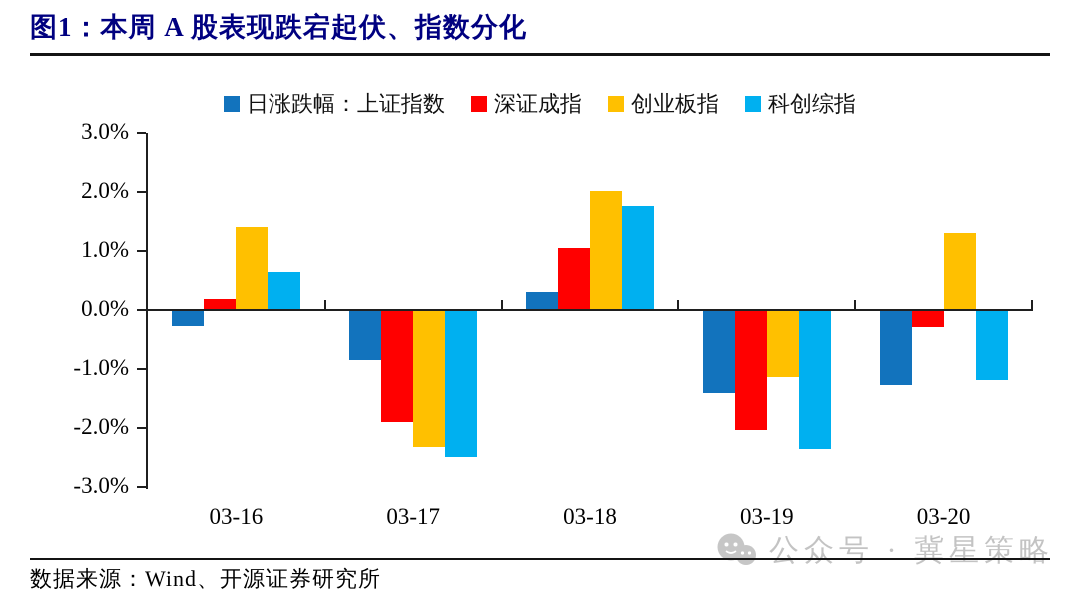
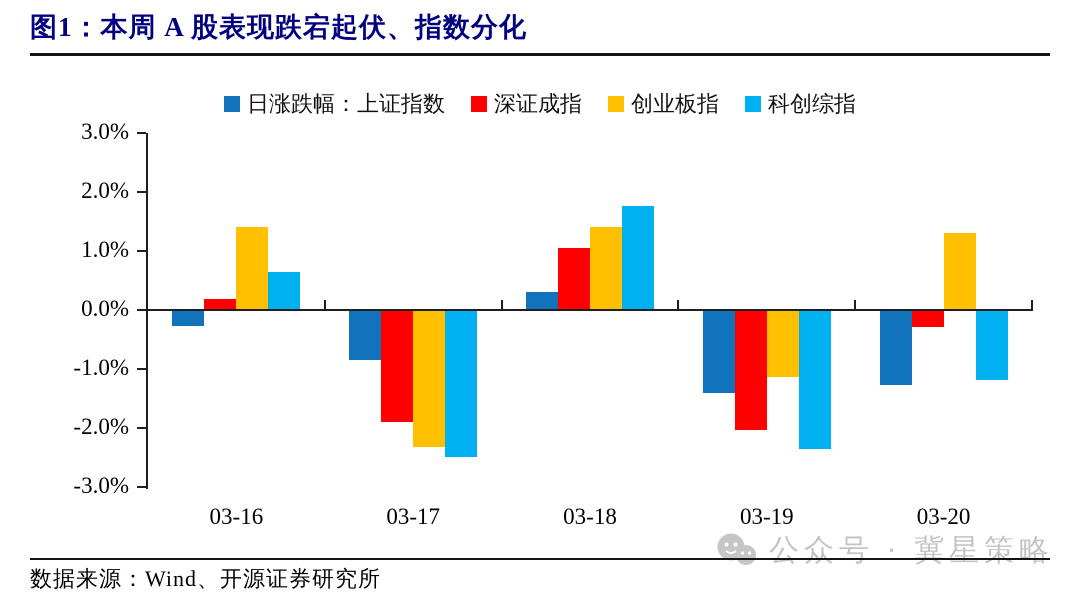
创业板指/03-18: 2.0% -> 1.4%
